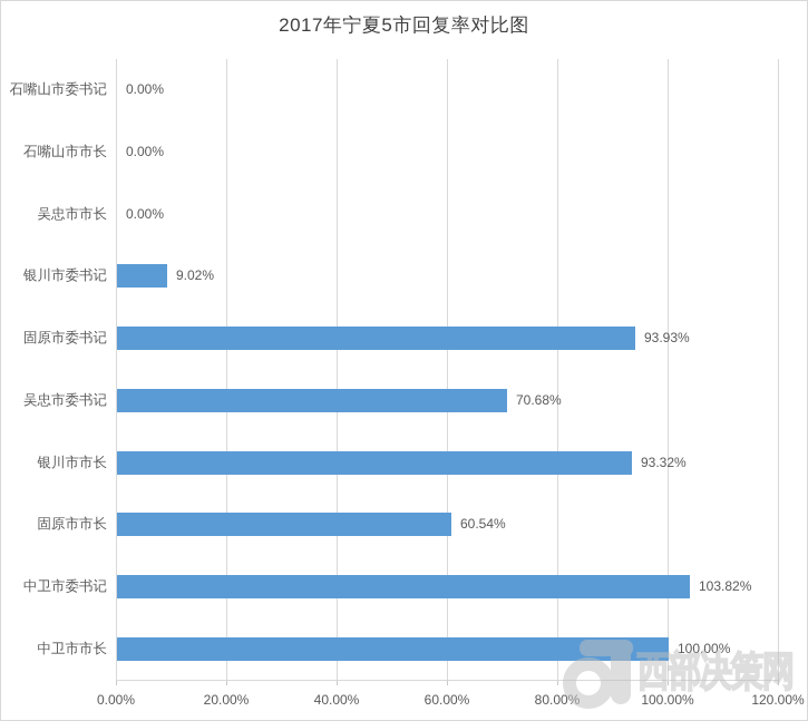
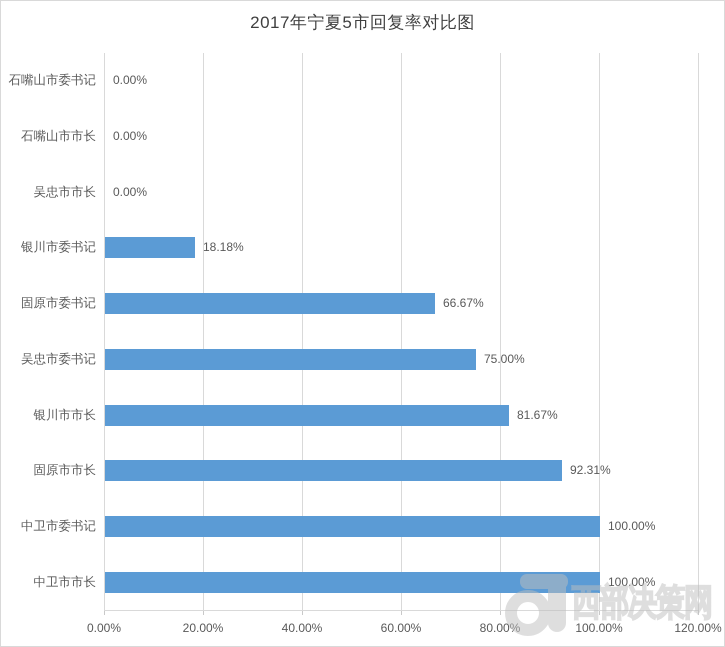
银川市委书记: 9.02% -> 18.18%
固原市委书记: 93.93% -> 66.67%
吴忠市委书记: 70.68% -> 75.00%
银川市市长: 93.32% -> 81.67%
固原市市长: 60.54% -> 92.31%
中卫市委书记: 103.82% -> 100.00%
